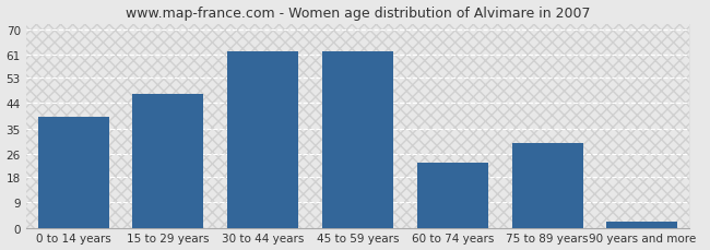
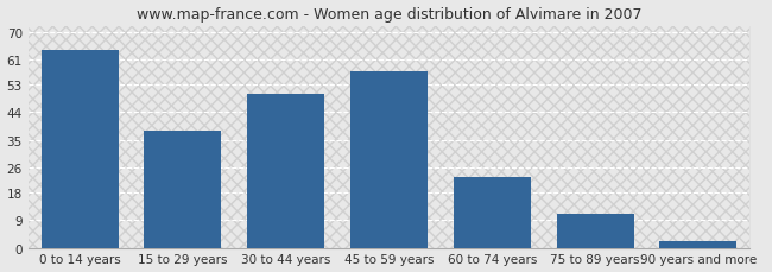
0 to 14 years: 39 -> 64
15 to 29 years: 47 -> 38
30 to 44 years: 62 -> 50
45 to 59 years: 62 -> 57
75 to 89 years: 30 -> 11
